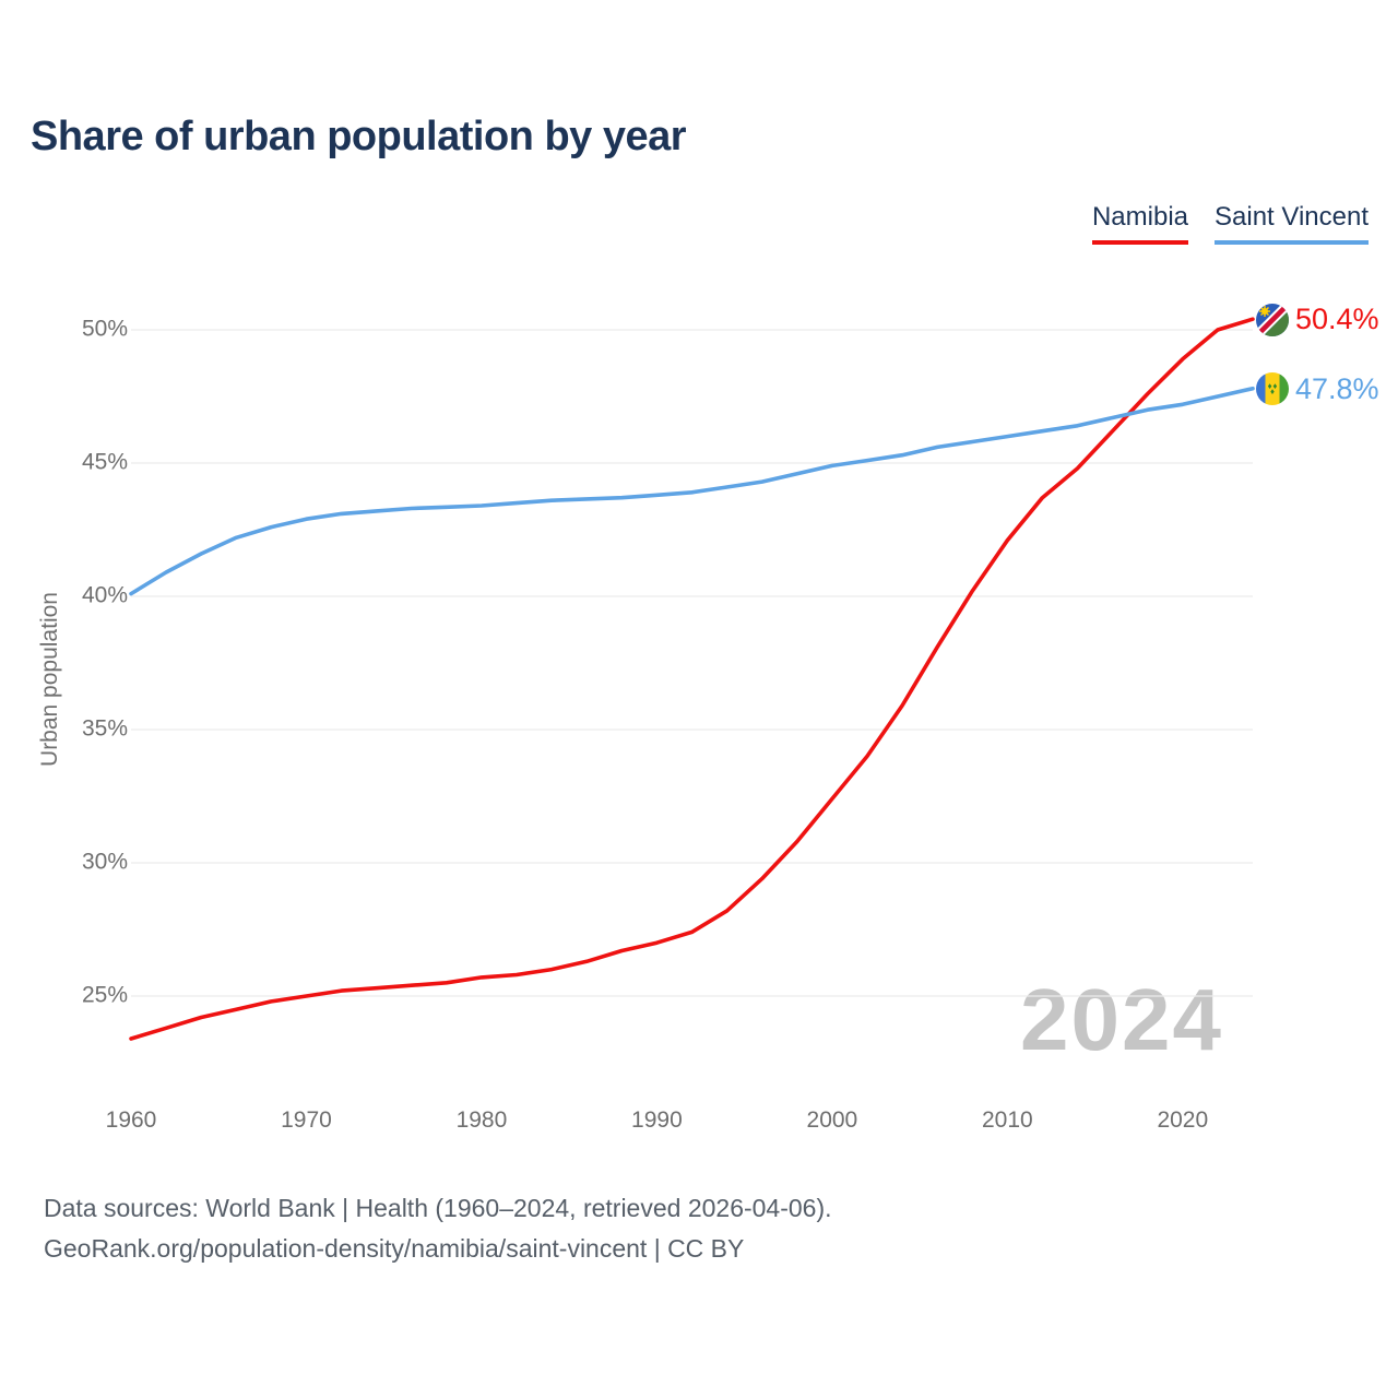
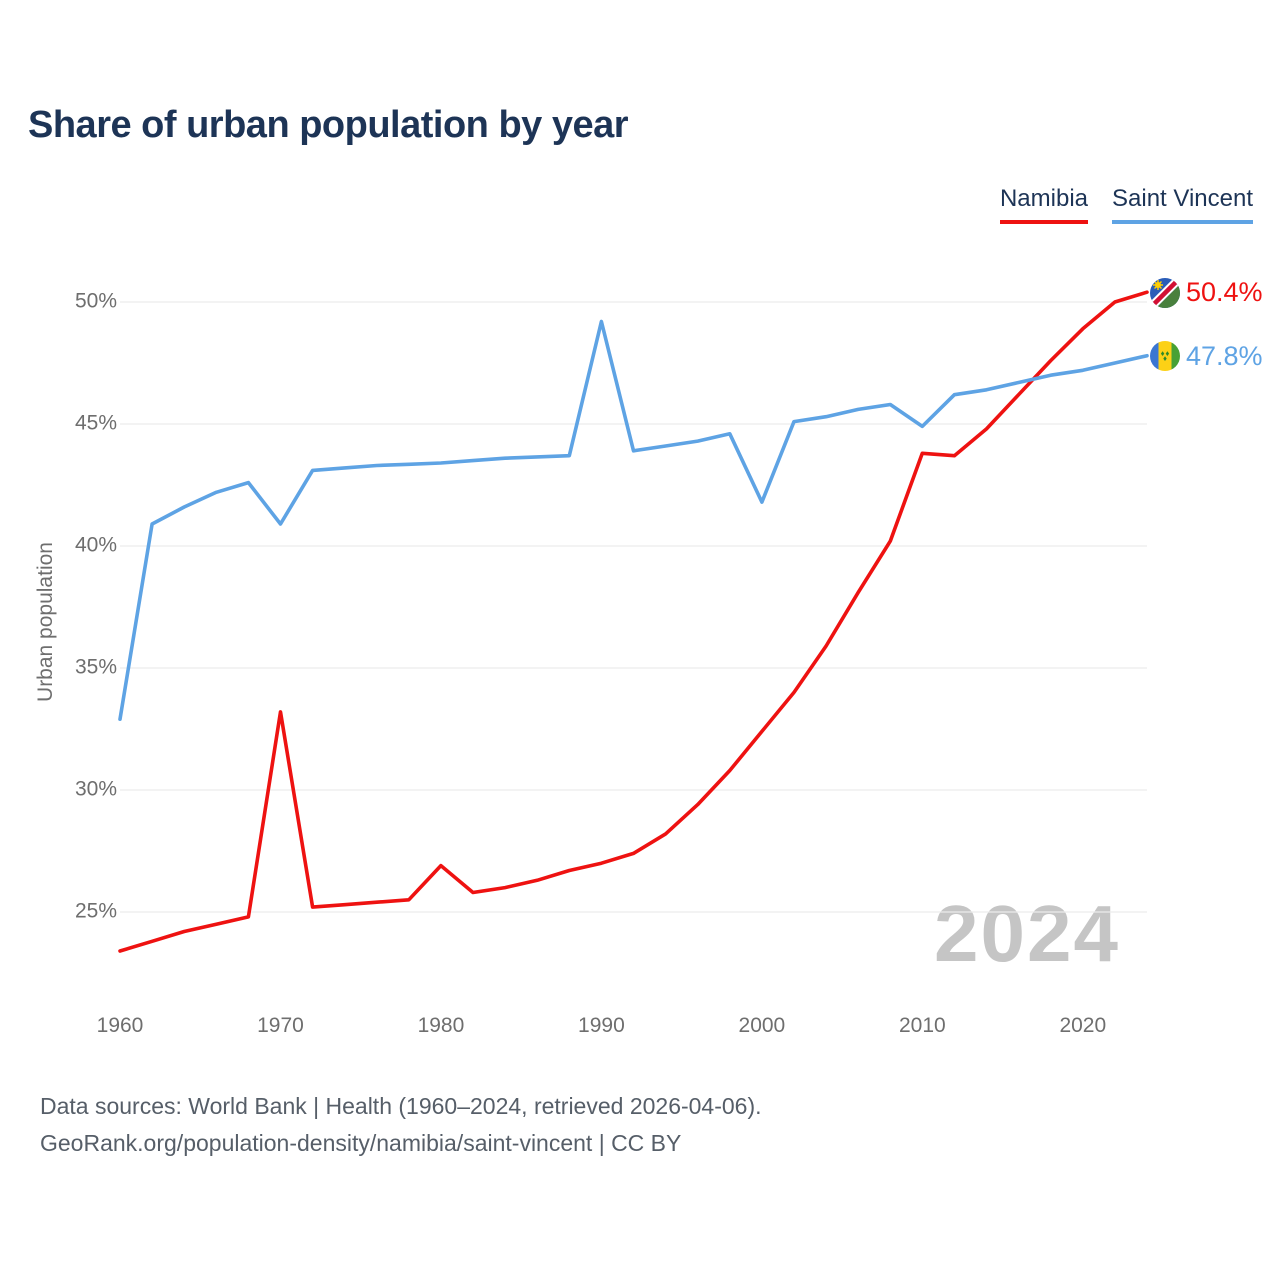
Saint Vincent/1960: 40.1% -> 32.9%
Namibia/1970: 25.0% -> 33.2%
Saint Vincent/1970: 42.9% -> 40.9%
Namibia/1980: 25.7% -> 26.9%
Saint Vincent/1990: 43.8% -> 49.2%
Saint Vincent/2000: 44.9% -> 41.8%
Namibia/2010: 42.1% -> 43.8%
Saint Vincent/2010: 46.0% -> 44.9%
